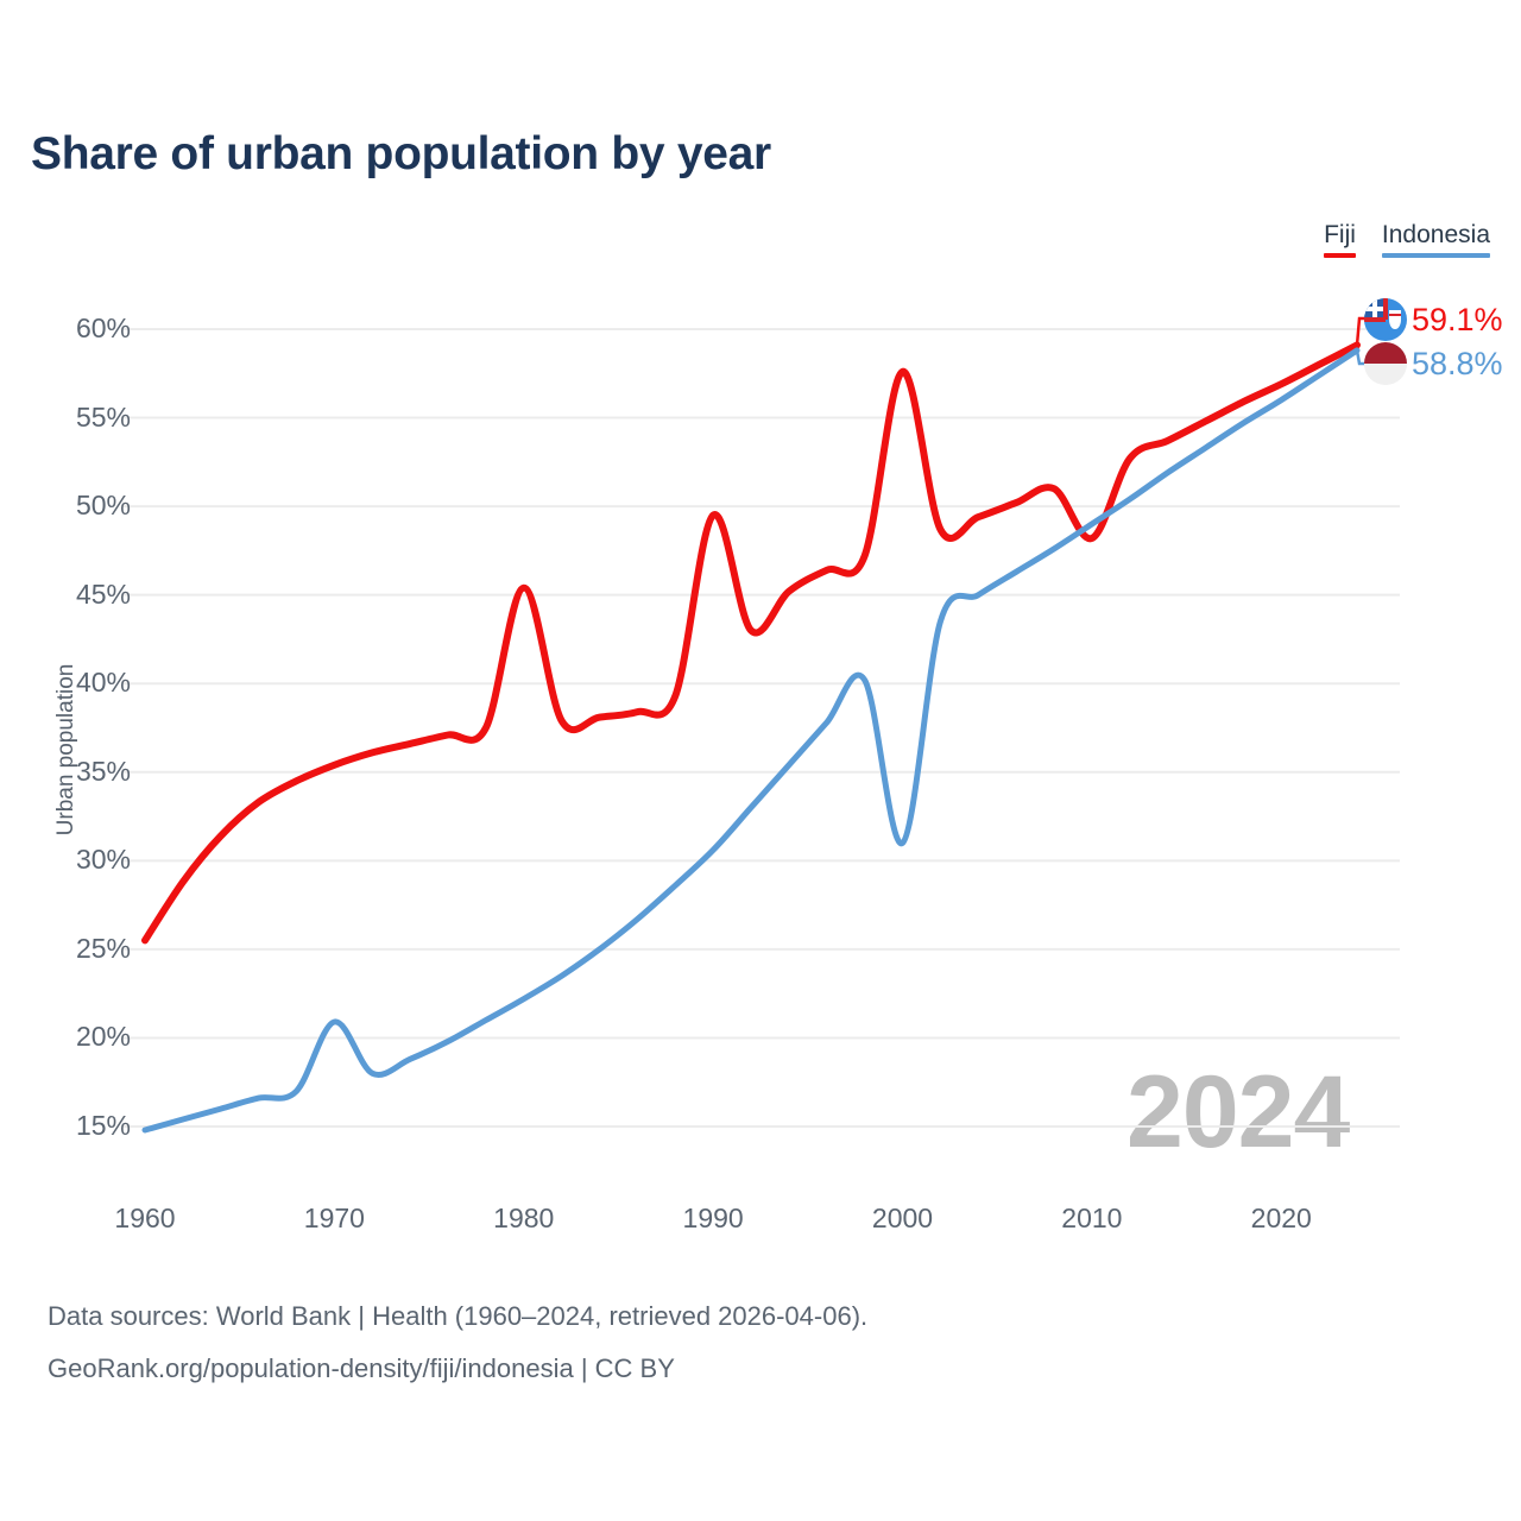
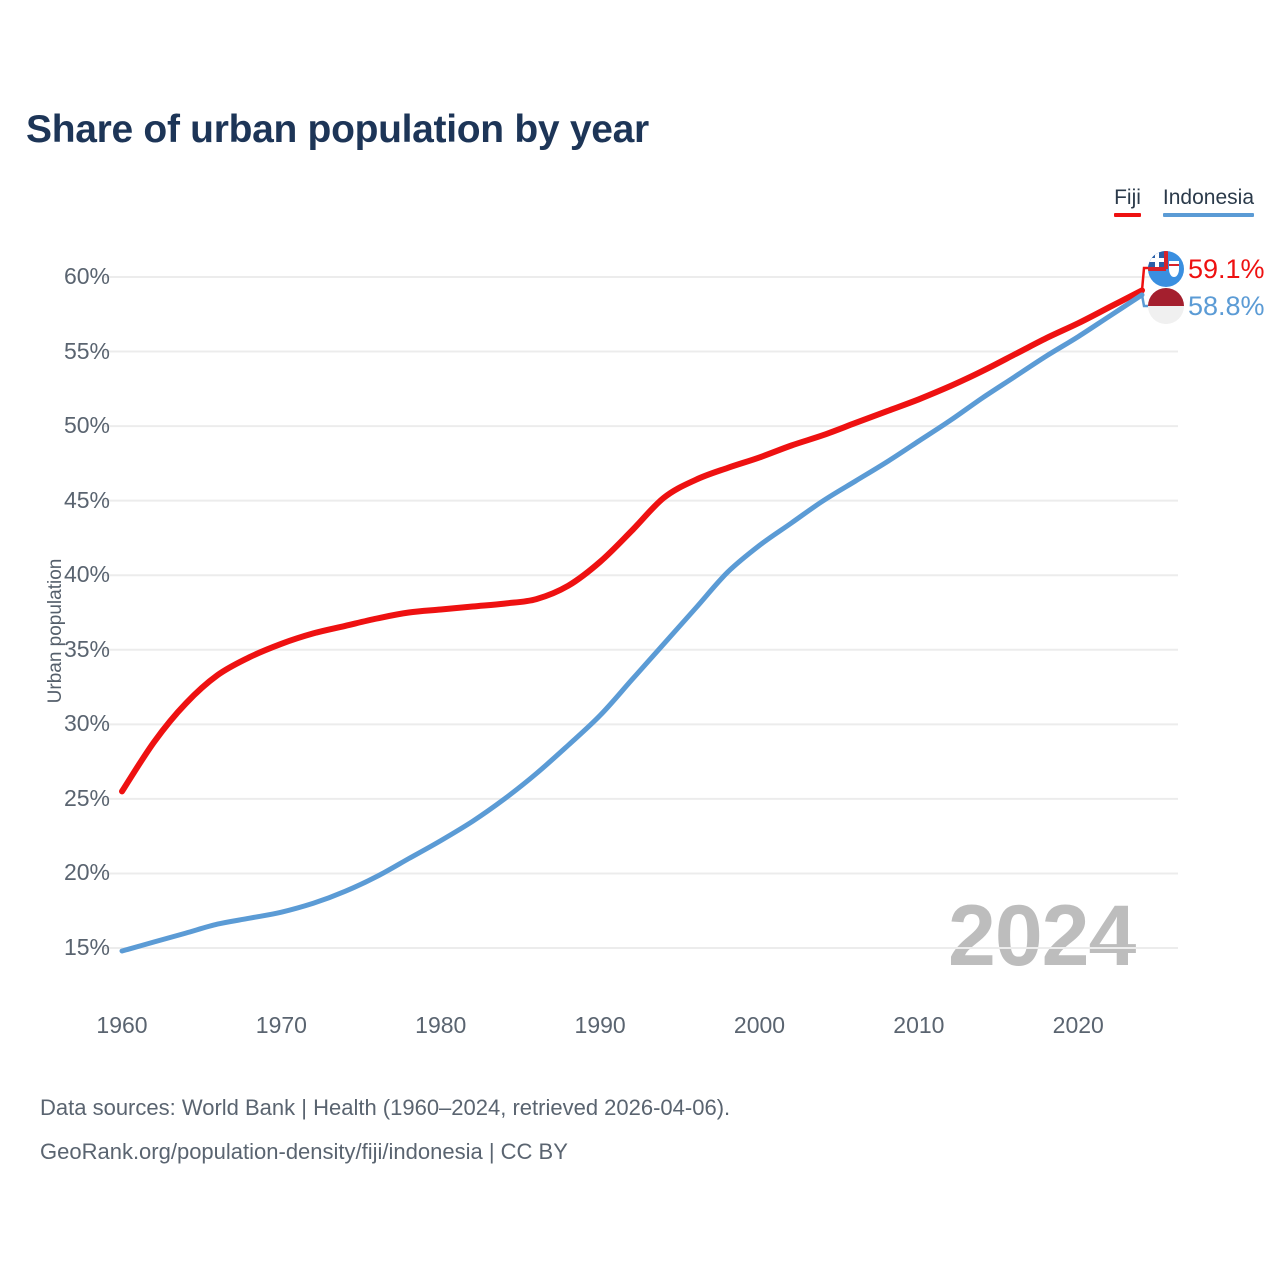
Indonesia/1970: 20.9% -> 17.4%
Fiji/1980: 45.4% -> 37.7%
Fiji/1990: 49.5% -> 40.9%
Fiji/2000: 57.6% -> 47.9%
Indonesia/2000: 31.0% -> 42.0%
Fiji/2010: 48.2% -> 51.8%
